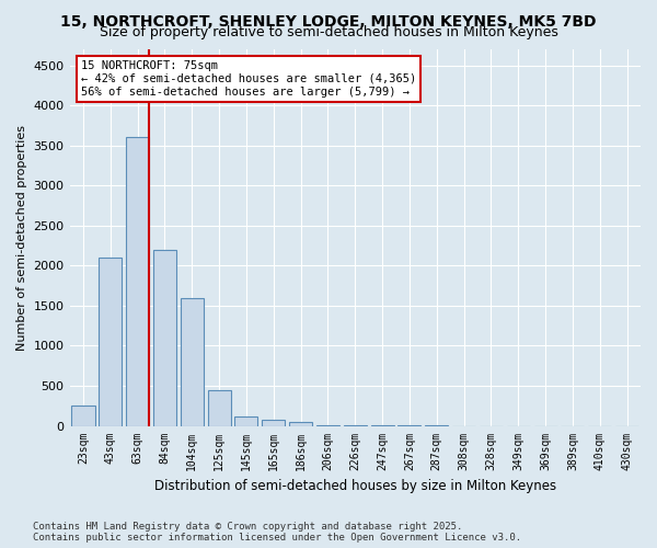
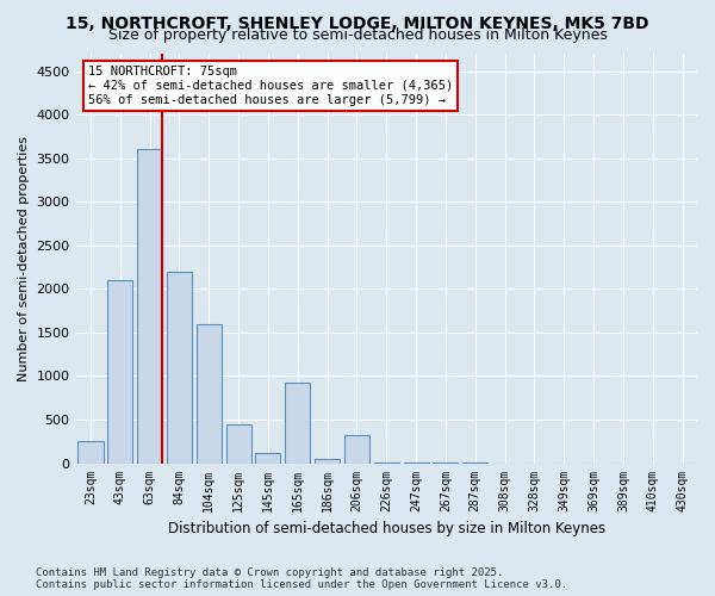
165sqm: 80 -> 920
206sqm: 10 -> 320
